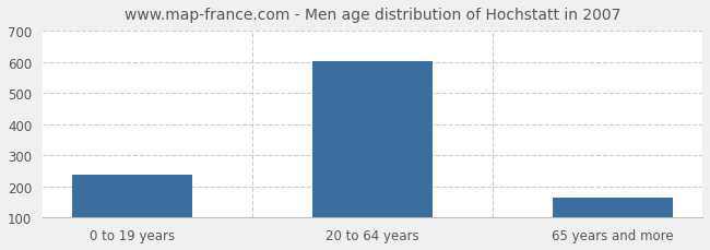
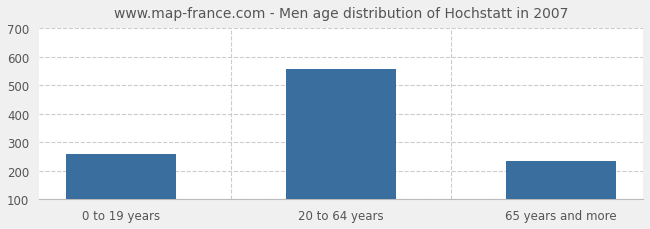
0 to 19 years: 238 -> 260
20 to 64 years: 601 -> 555
65 years and more: 163 -> 235
